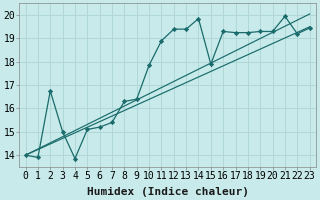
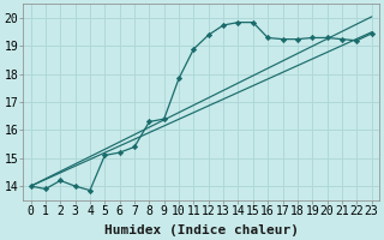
2: 16.75 -> 14.20
3: 15.00 -> 14.00
13: 19.40 -> 19.75
15: 17.90 -> 19.85
21: 19.95 -> 19.25
